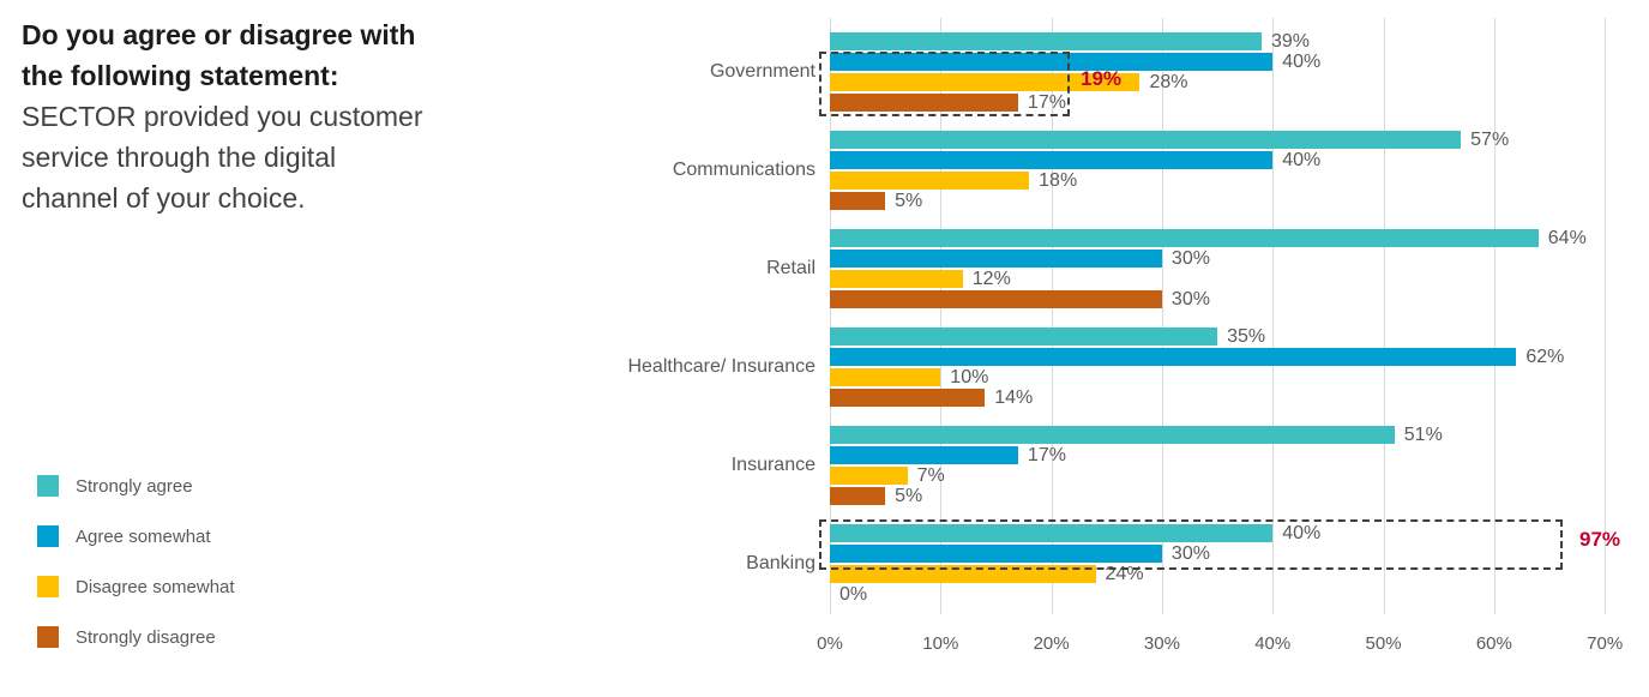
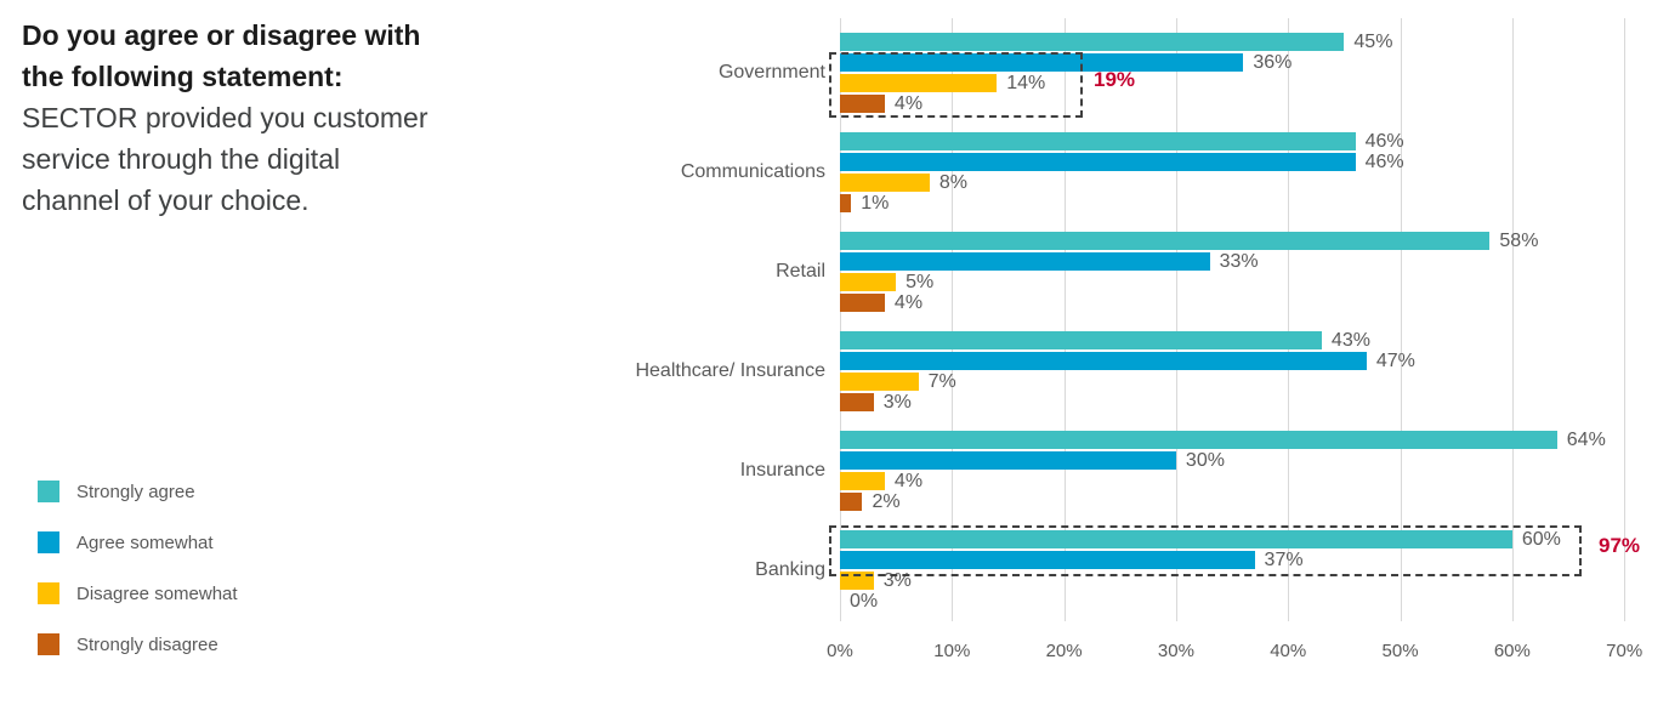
Strongly agree/Government: 39% -> 45%
Agree somewhat/Government: 40% -> 36%
Disagree somewhat/Government: 28% -> 14%
Strongly disagree/Government: 17% -> 4%
Strongly agree/Communications: 57% -> 46%
Agree somewhat/Communications: 40% -> 46%
Disagree somewhat/Communications: 18% -> 8%
Strongly disagree/Communications: 5% -> 1%
Strongly agree/Retail: 64% -> 58%
Agree somewhat/Retail: 30% -> 33%
Disagree somewhat/Retail: 12% -> 5%
Strongly disagree/Retail: 30% -> 4%
Strongly agree/Healthcare/ Insurance: 35% -> 43%
Agree somewhat/Healthcare/ Insurance: 62% -> 47%
Disagree somewhat/Healthcare/ Insurance: 10% -> 7%
Strongly disagree/Healthcare/ Insurance: 14% -> 3%
Strongly agree/Insurance: 51% -> 64%
Agree somewhat/Insurance: 17% -> 30%
Disagree somewhat/Insurance: 7% -> 4%
Strongly disagree/Insurance: 5% -> 2%
Strongly agree/Banking: 40% -> 60%
Agree somewhat/Banking: 30% -> 37%
Disagree somewhat/Banking: 24% -> 3%
